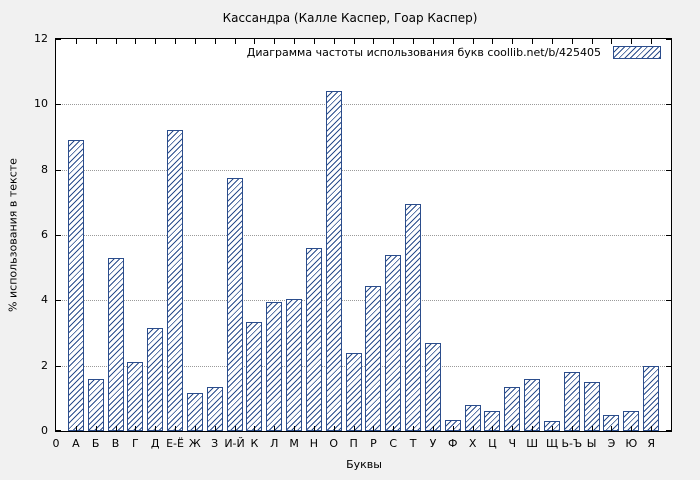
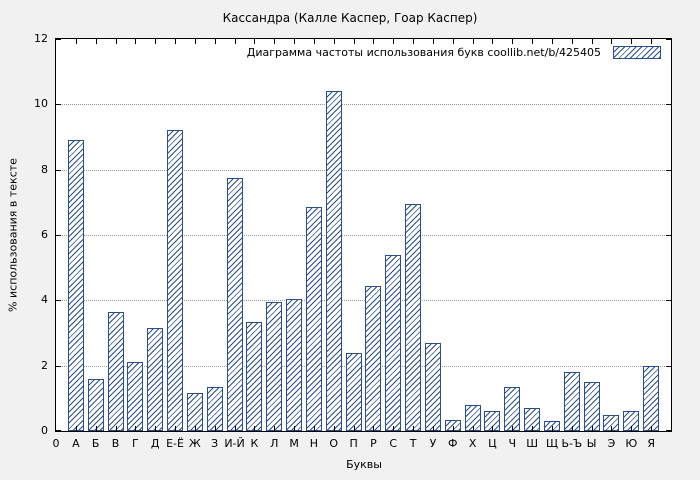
В: 5.3 -> 3.6
Н: 5.6 -> 6.8
Ш: 1.6 -> 0.7
